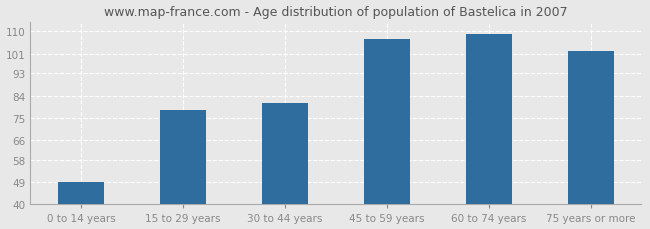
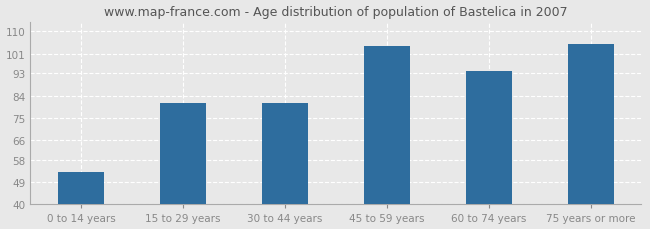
0 to 14 years: 49 -> 53
15 to 29 years: 78 -> 81
45 to 59 years: 107 -> 104
60 to 74 years: 109 -> 94
75 years or more: 102 -> 105
